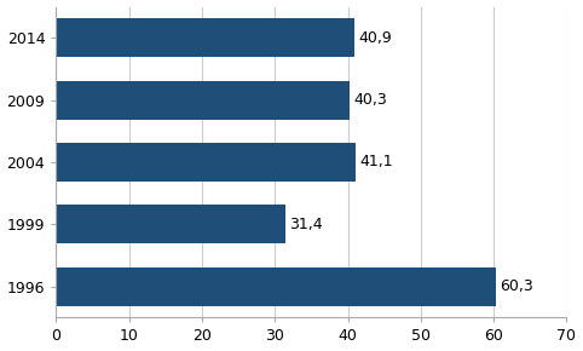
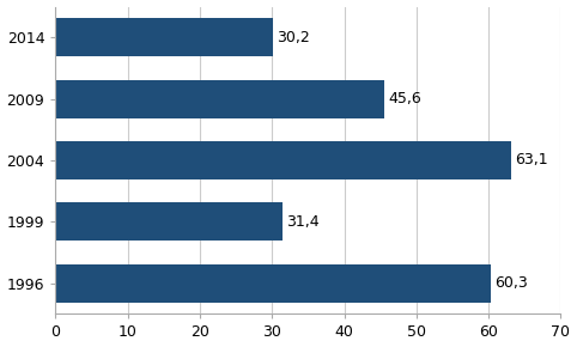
2014: 40,9 -> 30,2
2009: 40,3 -> 45,6
2004: 41,1 -> 63,1
